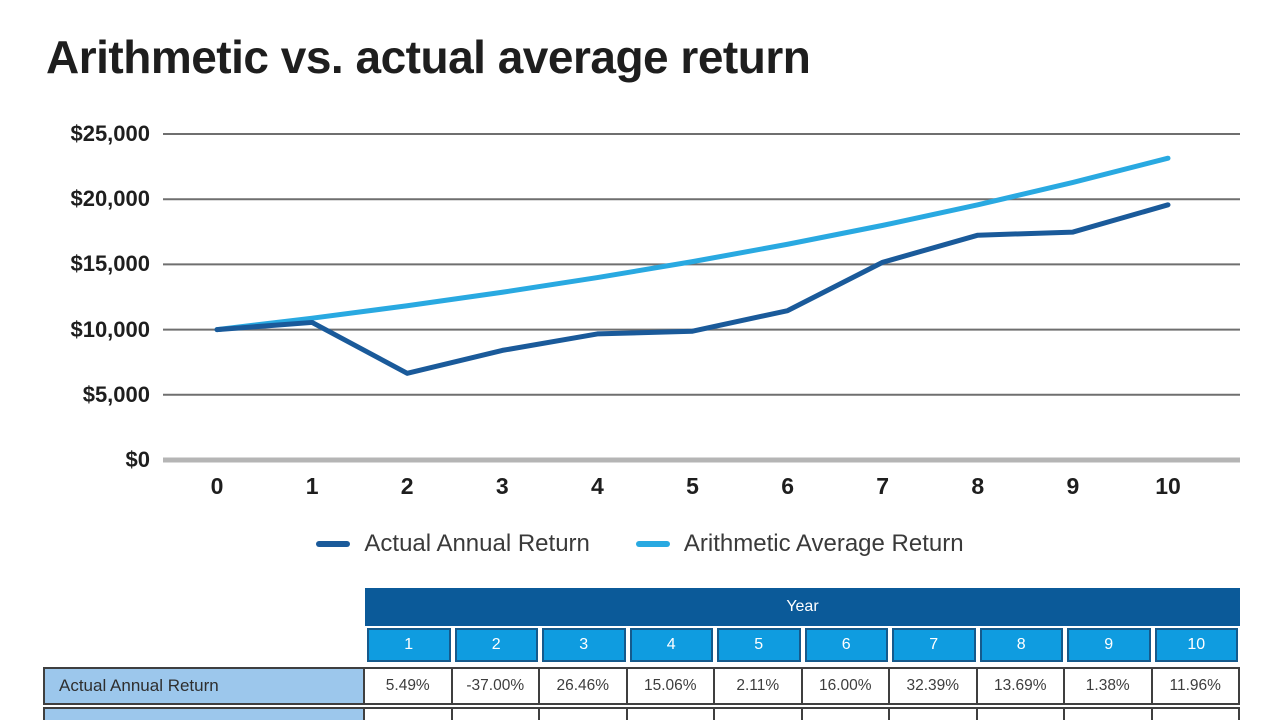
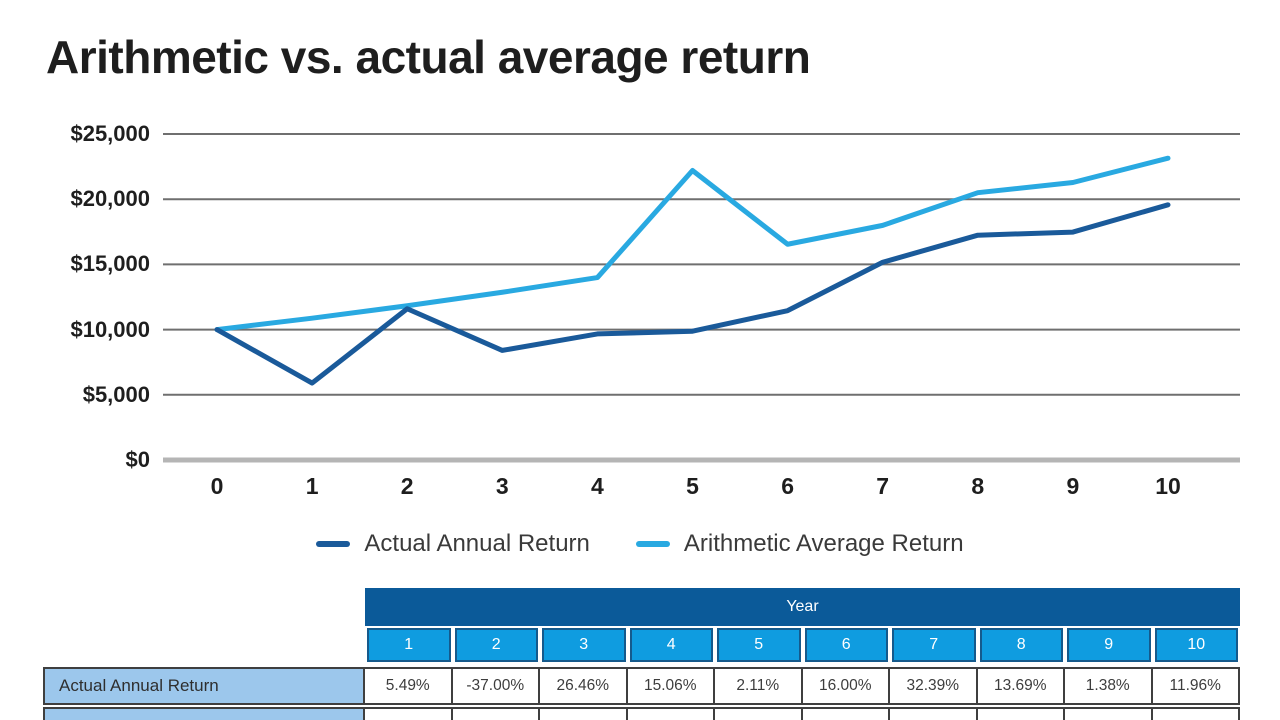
Actual Annual Return/1: $10500 -> $5900
Actual Annual Return/2: $6600 -> $11600
Arithmetic Average Return/5: $15200 -> $22200
Arithmetic Average Return/8: $19600 -> $20500
